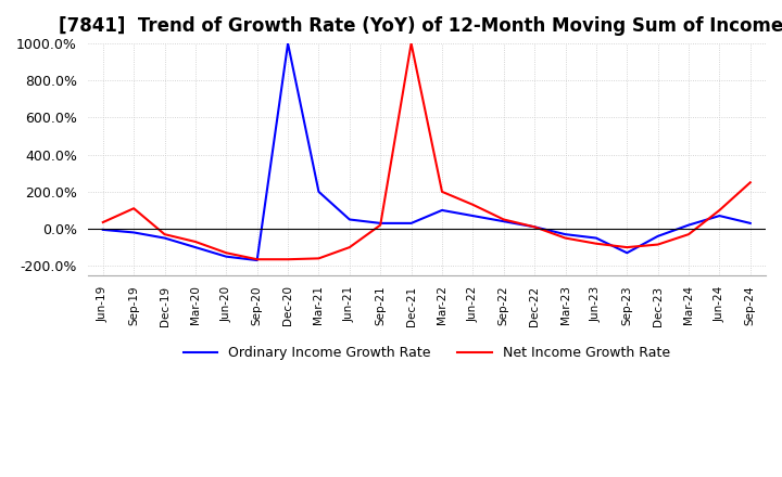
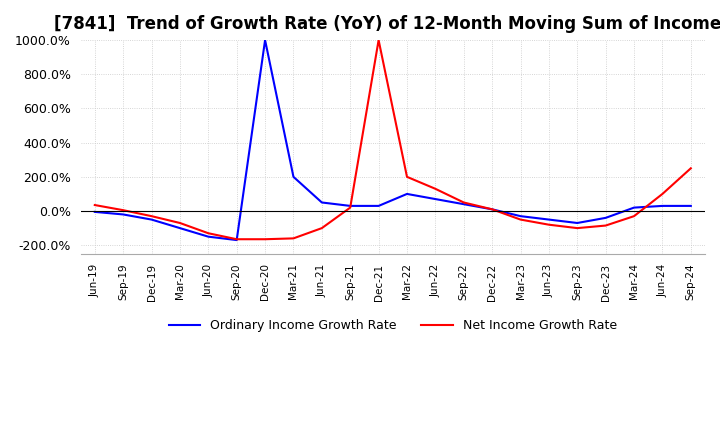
Net Income Growth Rate/Sep-19: 110% -> 0%
Ordinary Income Growth Rate/Sep-23: -130% -> -70%
Ordinary Income Growth Rate/Jun-24: 70% -> 30%
